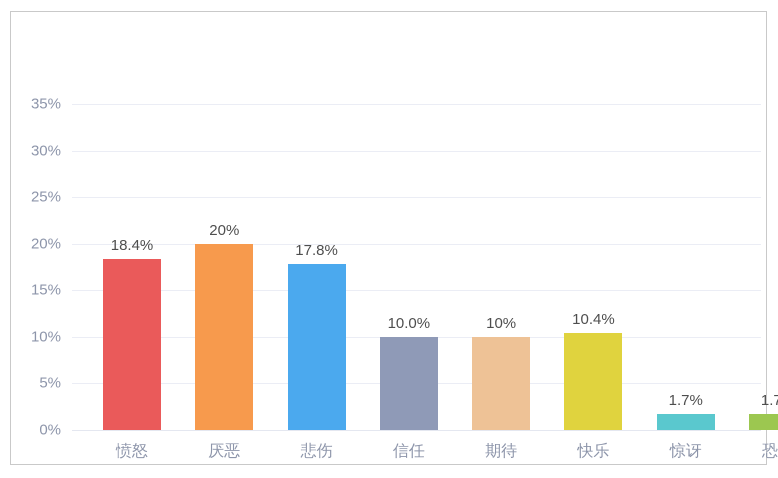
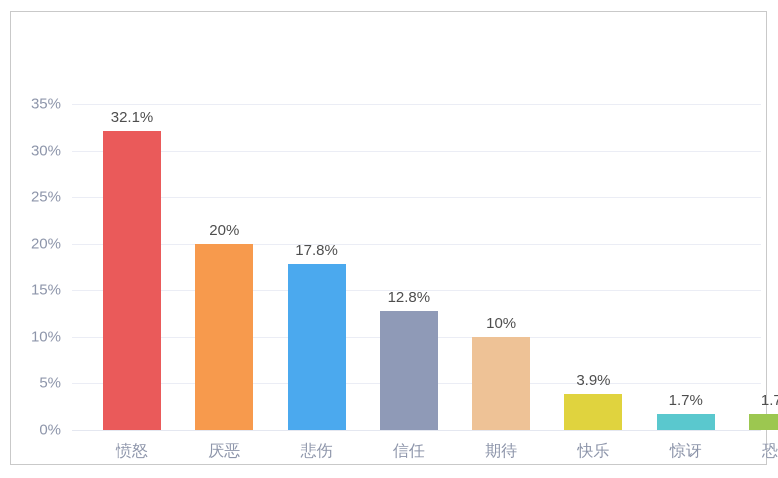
愤怒: 18.4% -> 32.1%
信任: 10.0% -> 12.8%
快乐: 10.4% -> 3.9%
